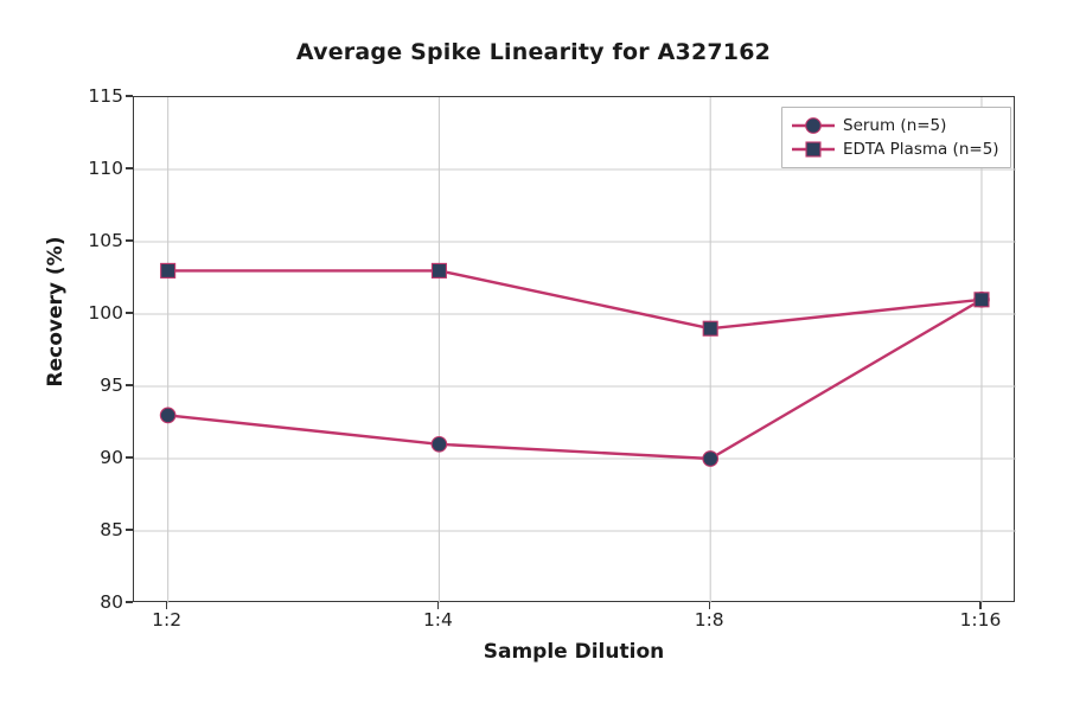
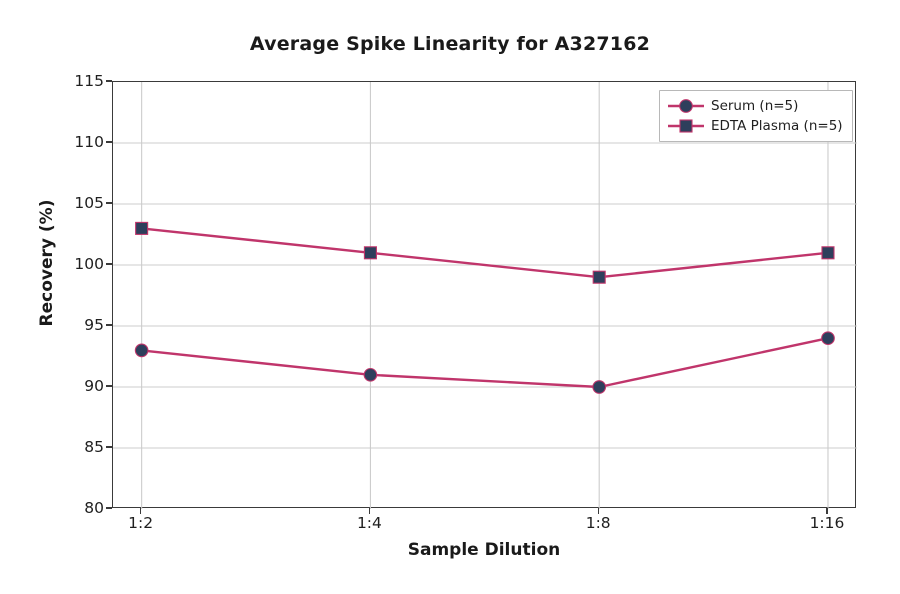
EDTA Plasma (n=5)/1:4: 103 -> 101
Serum (n=5)/1:16: 101 -> 94
